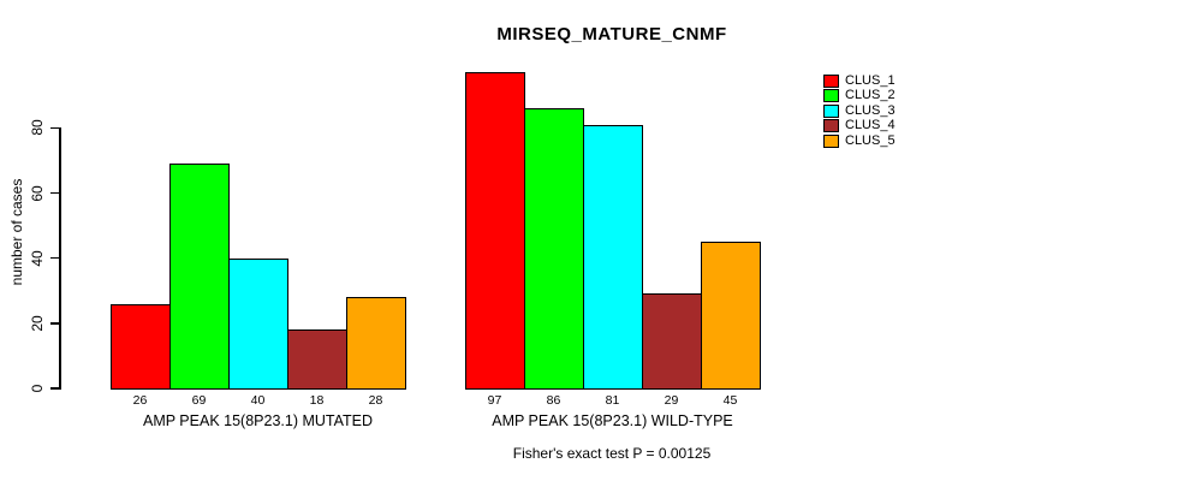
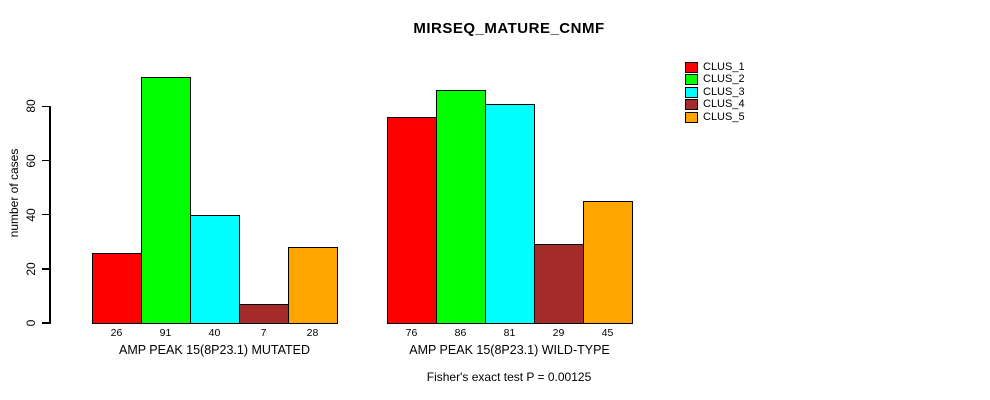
CLUS_2/AMP PEAK 15(8P23.1) MUTATED: 69 -> 91
CLUS_4/AMP PEAK 15(8P23.1) MUTATED: 18 -> 7
CLUS_1/AMP PEAK 15(8P23.1) WILD-TYPE: 97 -> 76
